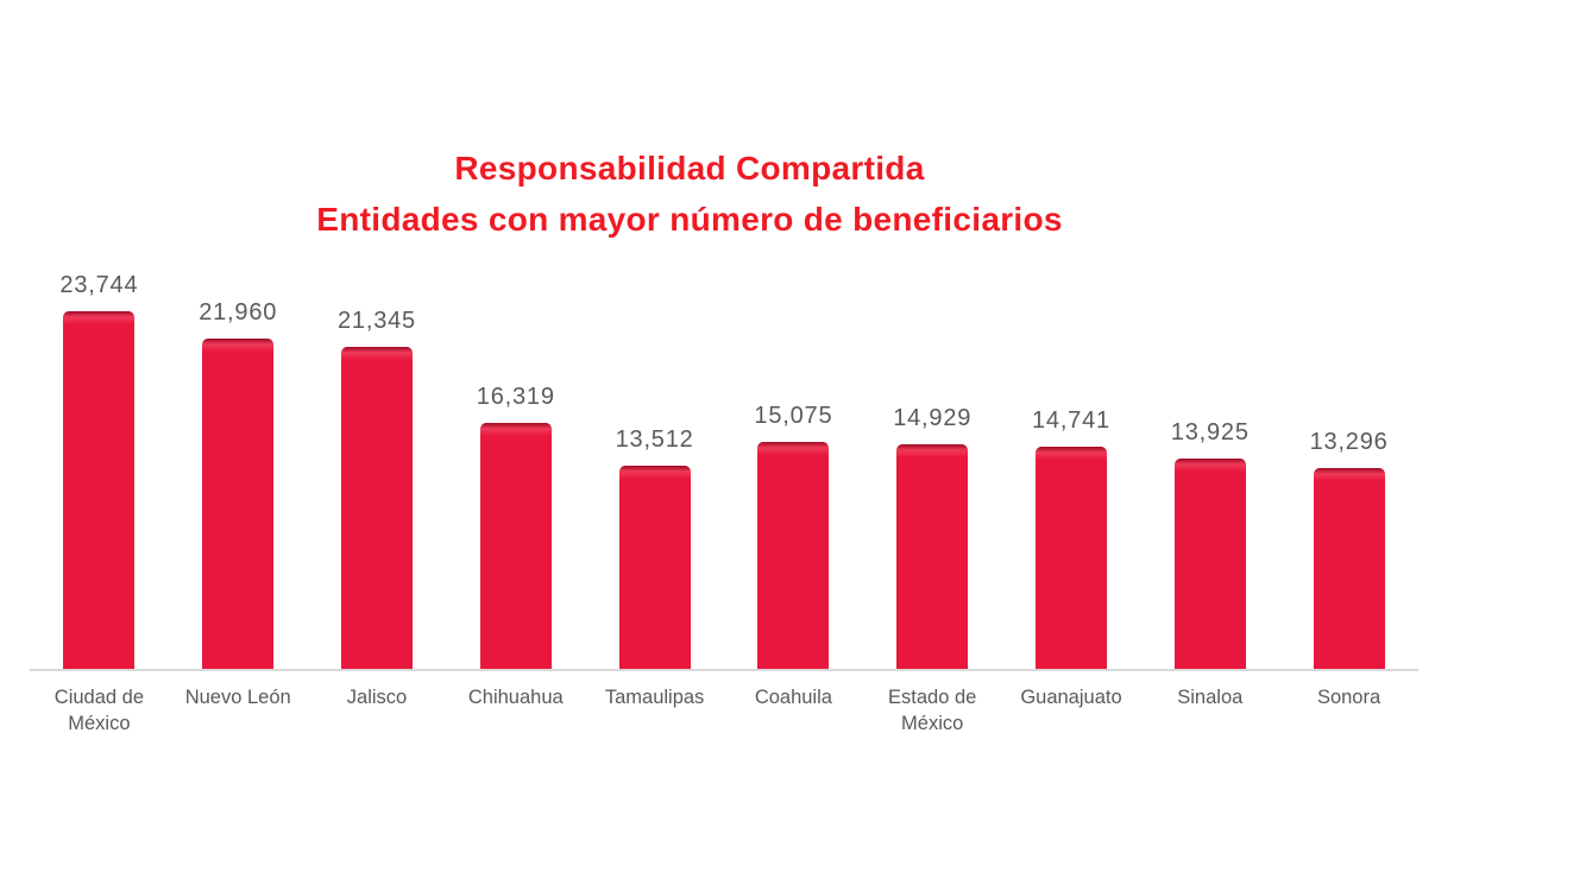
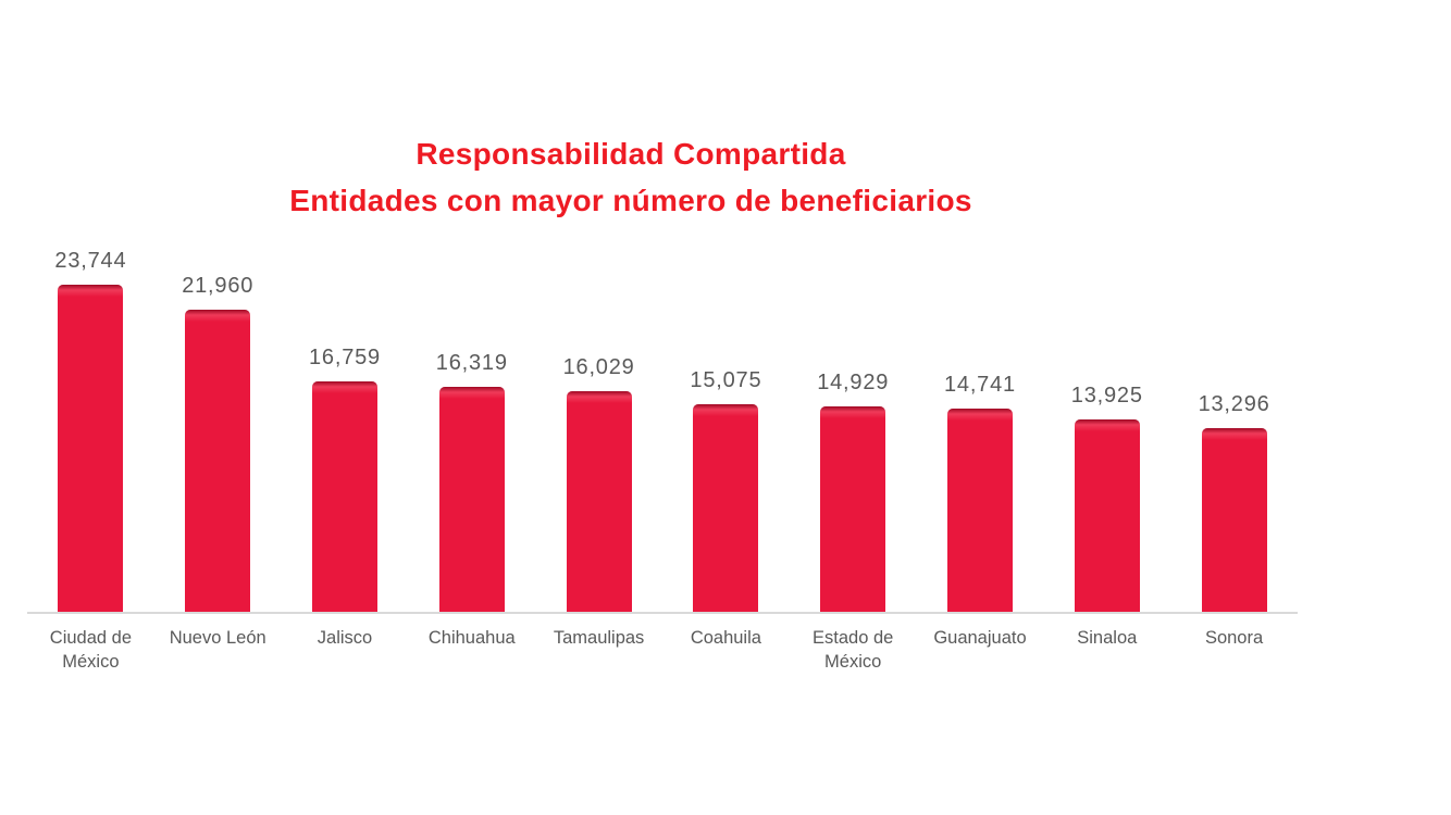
Jalisco: 21,345 -> 16,759
Tamaulipas: 13,512 -> 16,029
